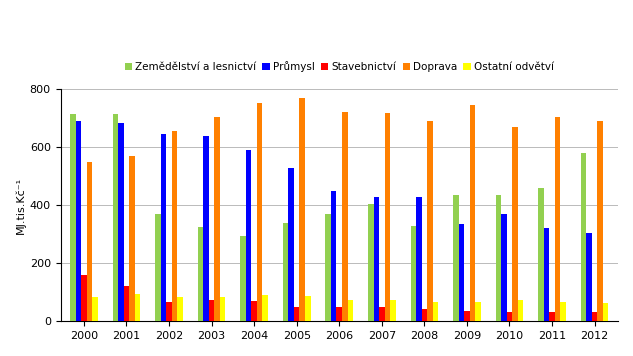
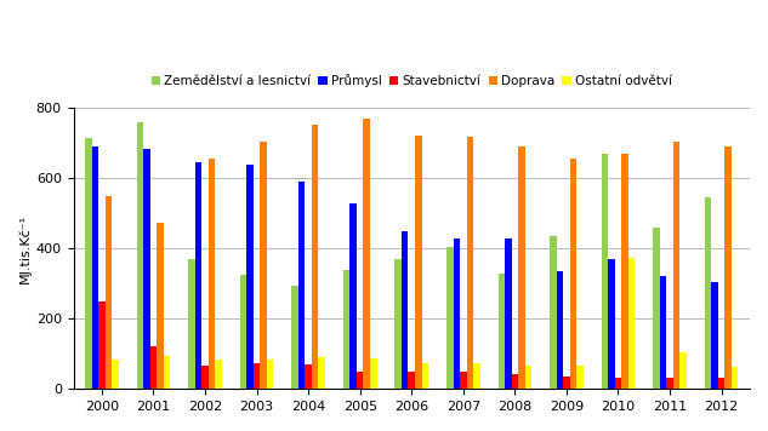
Stavebnictví/2000: 160 -> 250
Zemědělství a lesnictví/2001: 715 -> 760
Doprava/2001: 570 -> 475
Doprava/2009: 745 -> 655
Zemědělství a lesnictví/2010: 435 -> 670
Ostatní odvětví/2010: 72 -> 375
Ostatní odvětví/2011: 65 -> 105
Zemědělství a lesnictví/2012: 580 -> 545
